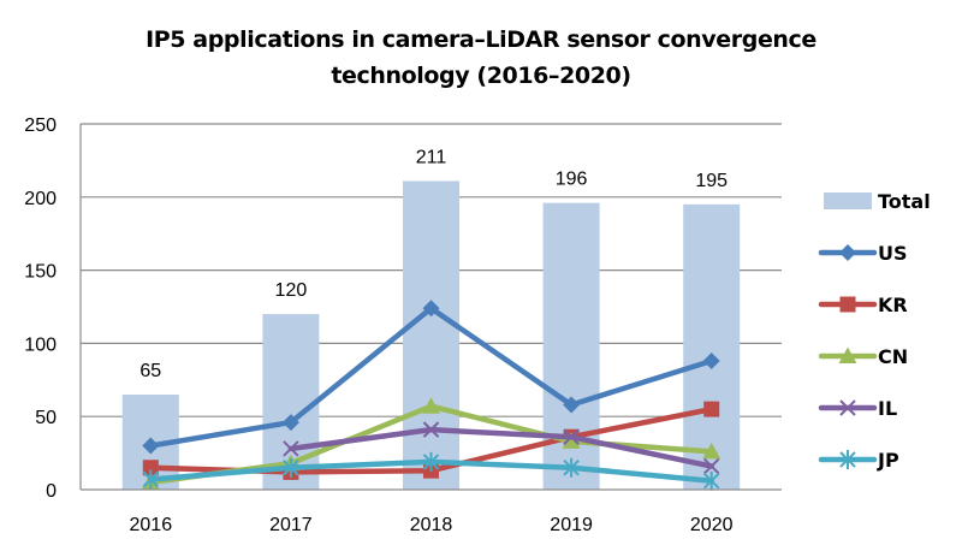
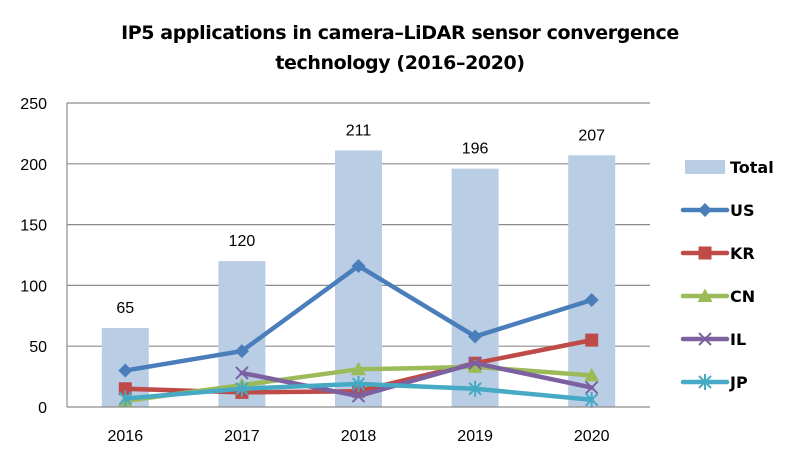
US/2018: 124 -> 116
CN/2018: 57 -> 31
IL/2018: 41 -> 9
Total/2020: 195 -> 207
